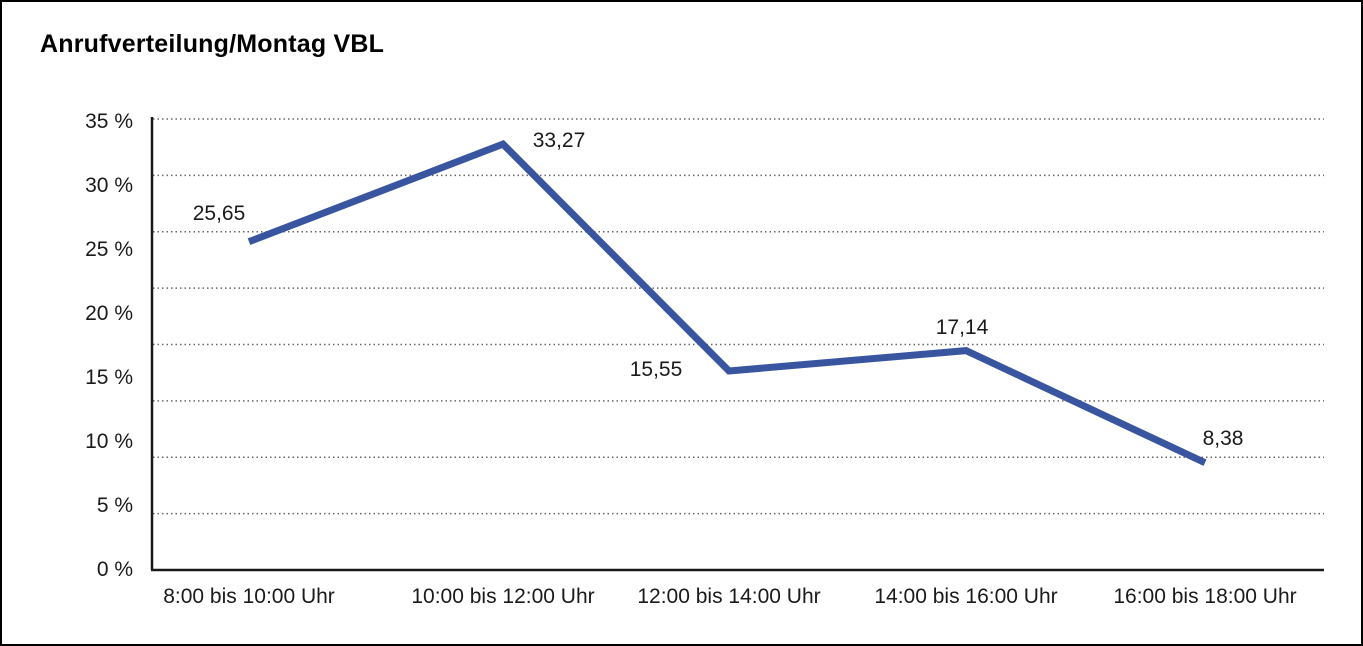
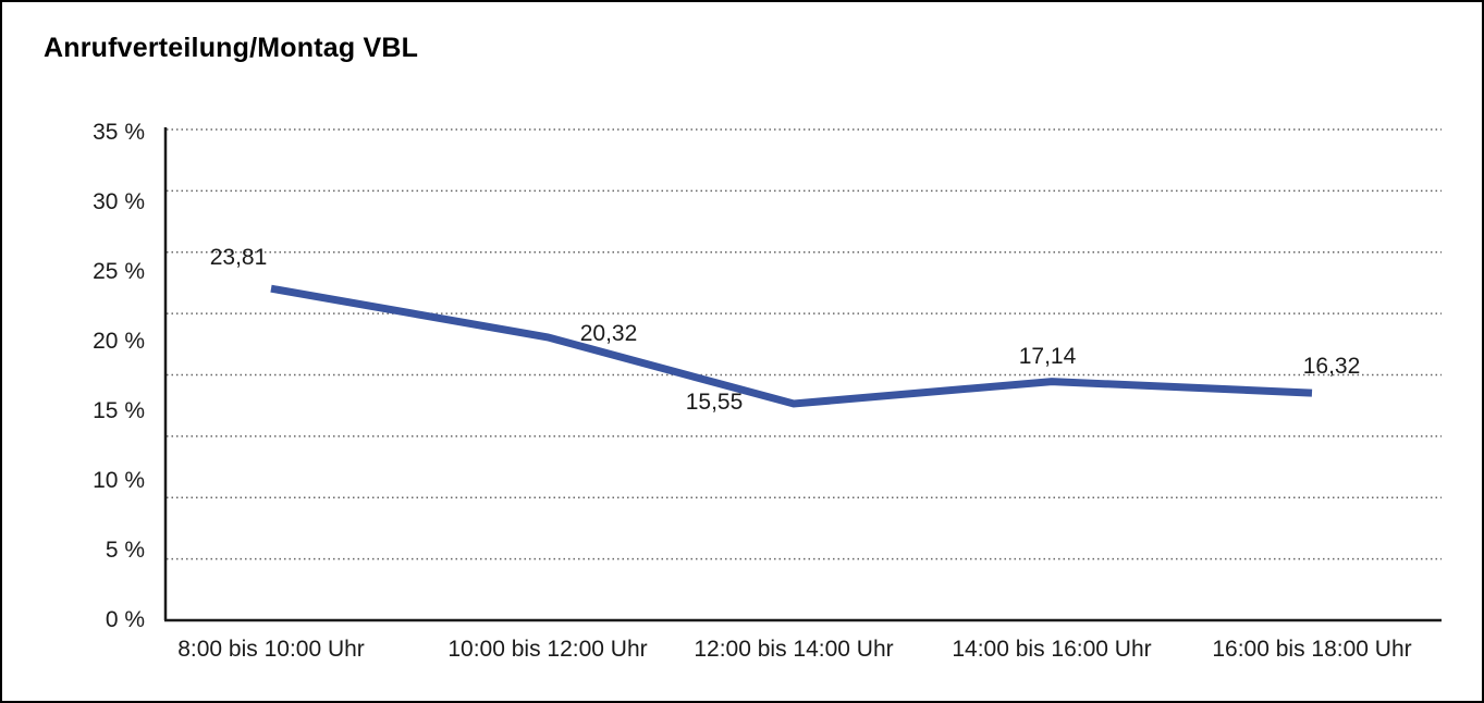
8:00 bis 10:00 Uhr: 25,65 -> 23,81
10:00 bis 12:00 Uhr: 33,27 -> 20,32
16:00 bis 18:00 Uhr: 8,38 -> 16,32
